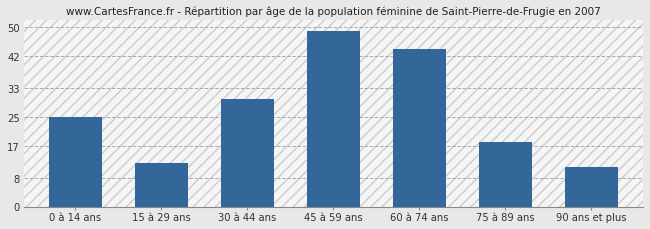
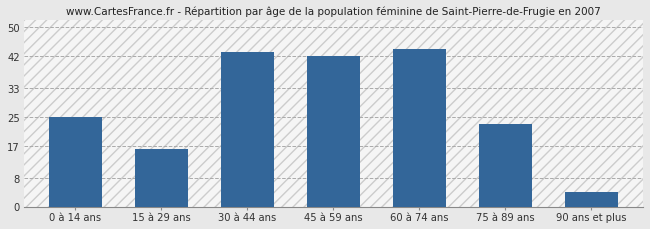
15 à 29 ans: 12 -> 16
30 à 44 ans: 30 -> 43
45 à 59 ans: 49 -> 42
75 à 89 ans: 18 -> 23
90 ans et plus: 11 -> 4
